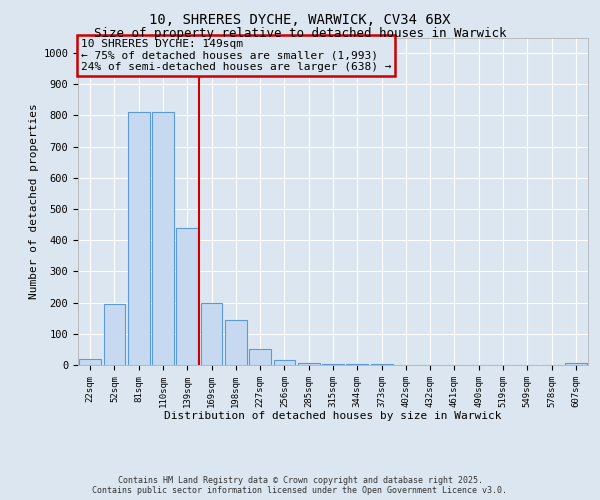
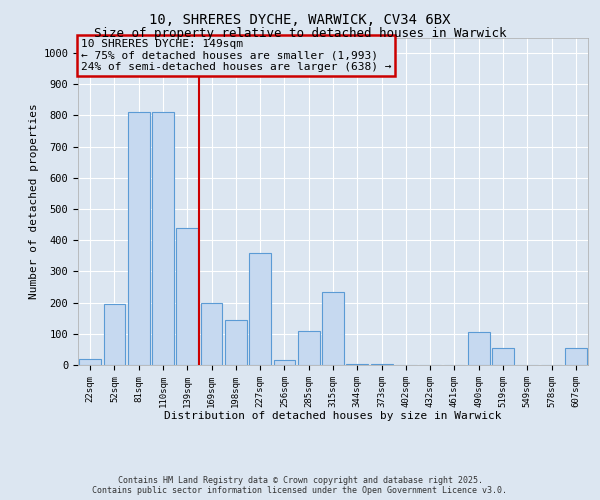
227sqm: 50 -> 360
285sqm: 5 -> 110
315sqm: 3 -> 235
490sqm: 1 -> 105
519sqm: 1 -> 55
607sqm: 5 -> 55
